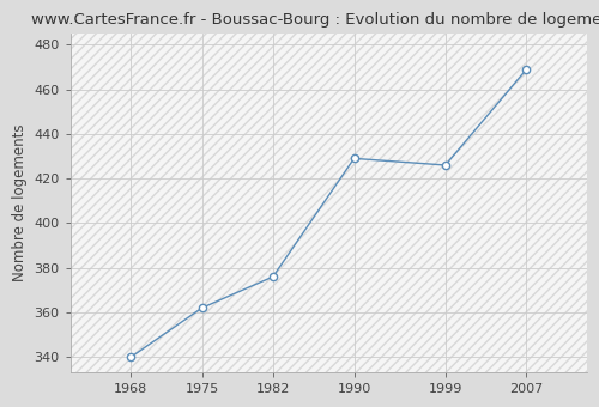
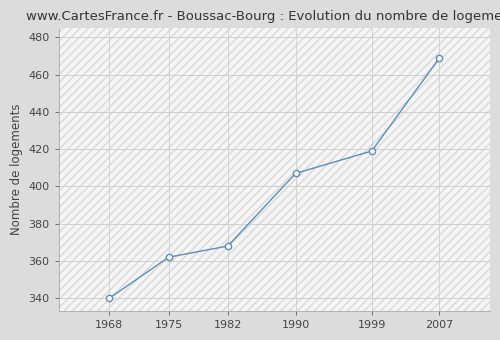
1982: 376 -> 368
1990: 429 -> 407
1999: 426 -> 419
